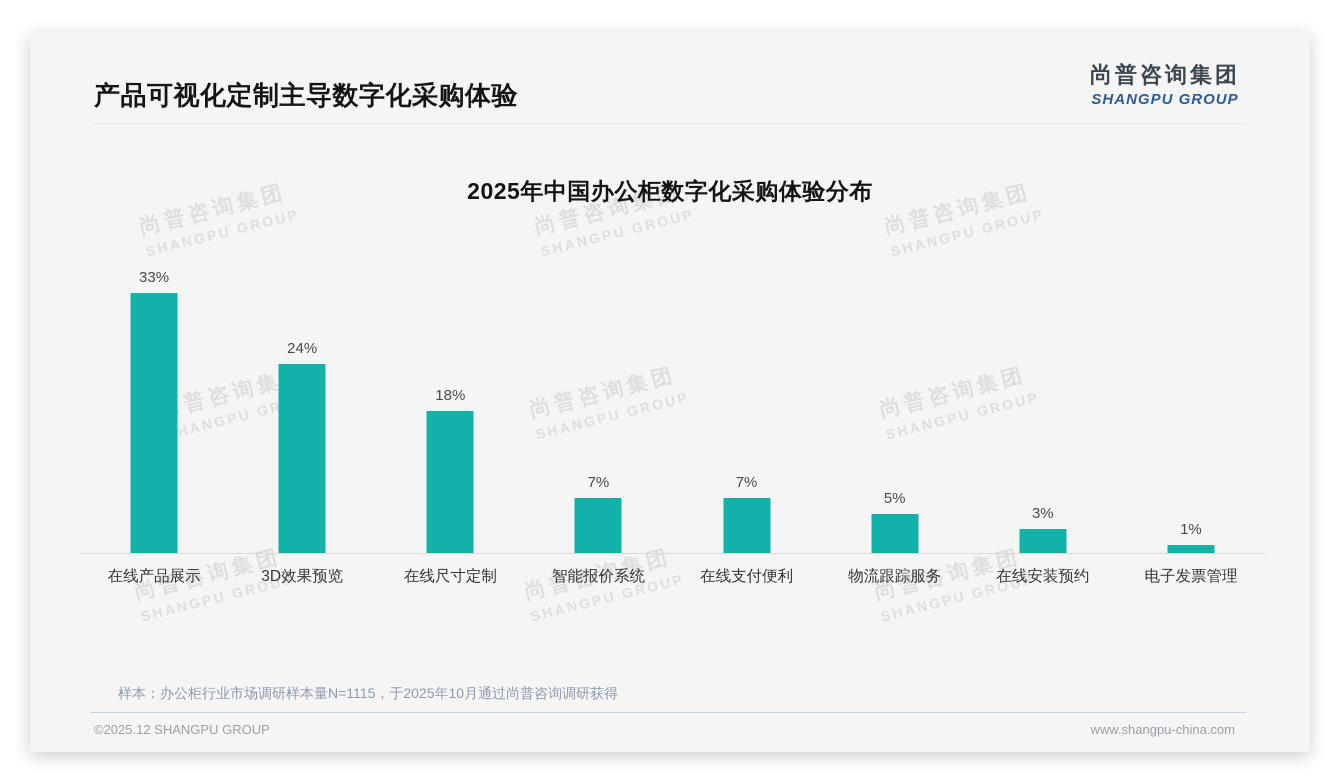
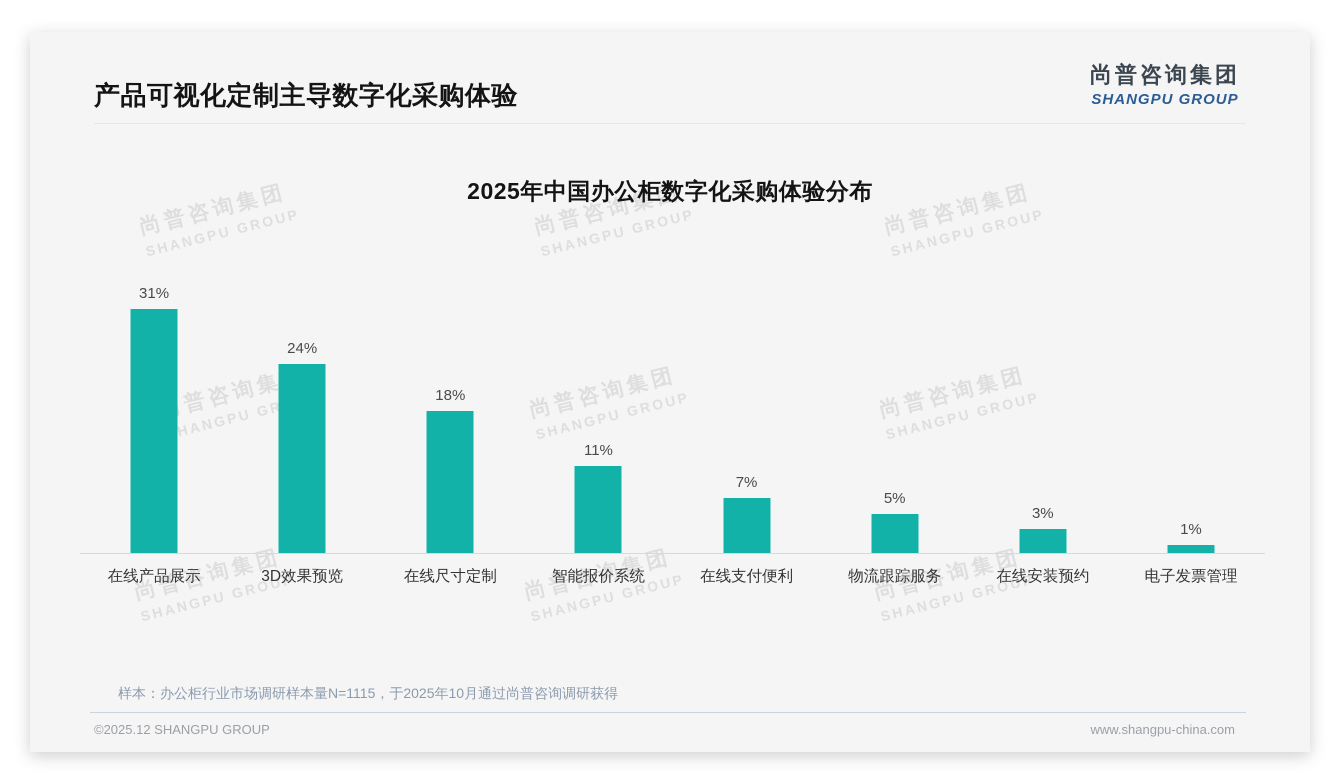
在线产品展示: 33% -> 31%
智能报价系统: 7% -> 11%
